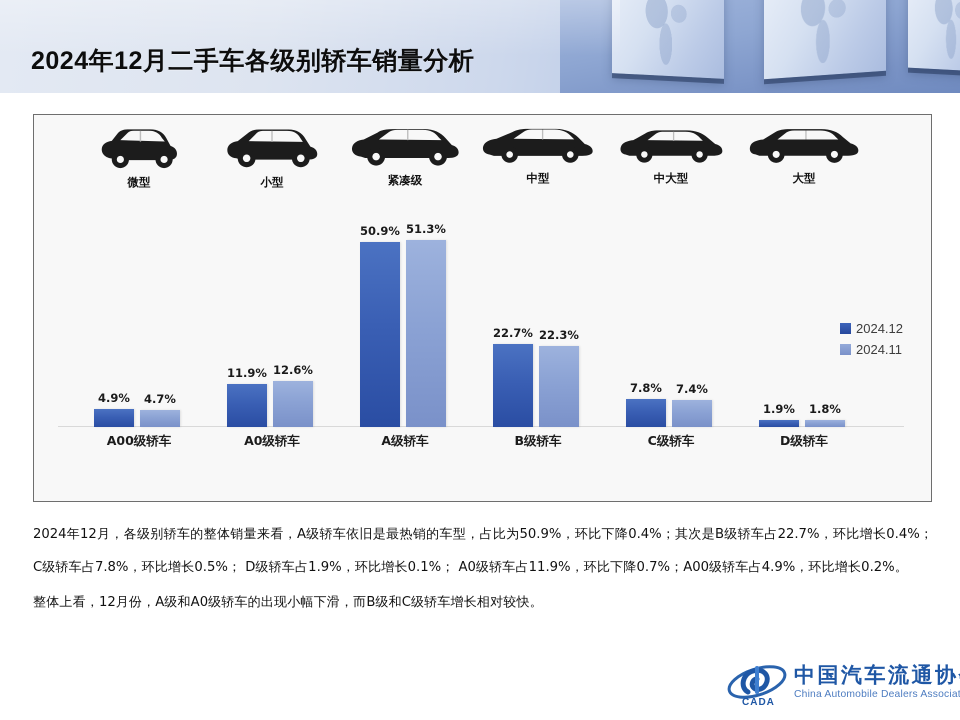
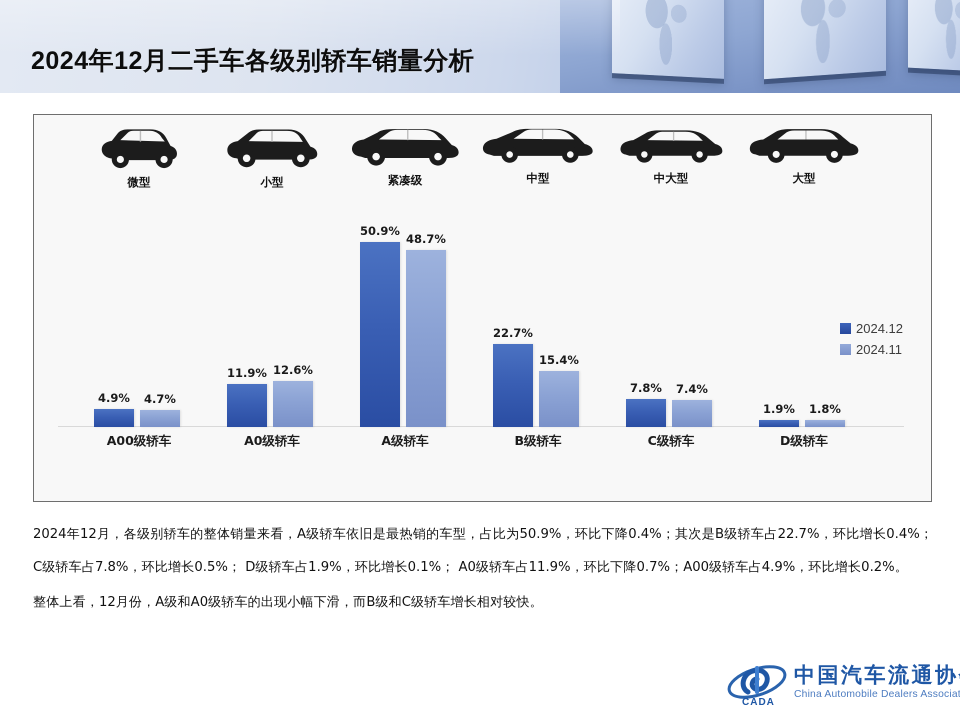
2024.11/A级轿车: 51.3% -> 48.7%
2024.11/B级轿车: 22.3% -> 15.4%
